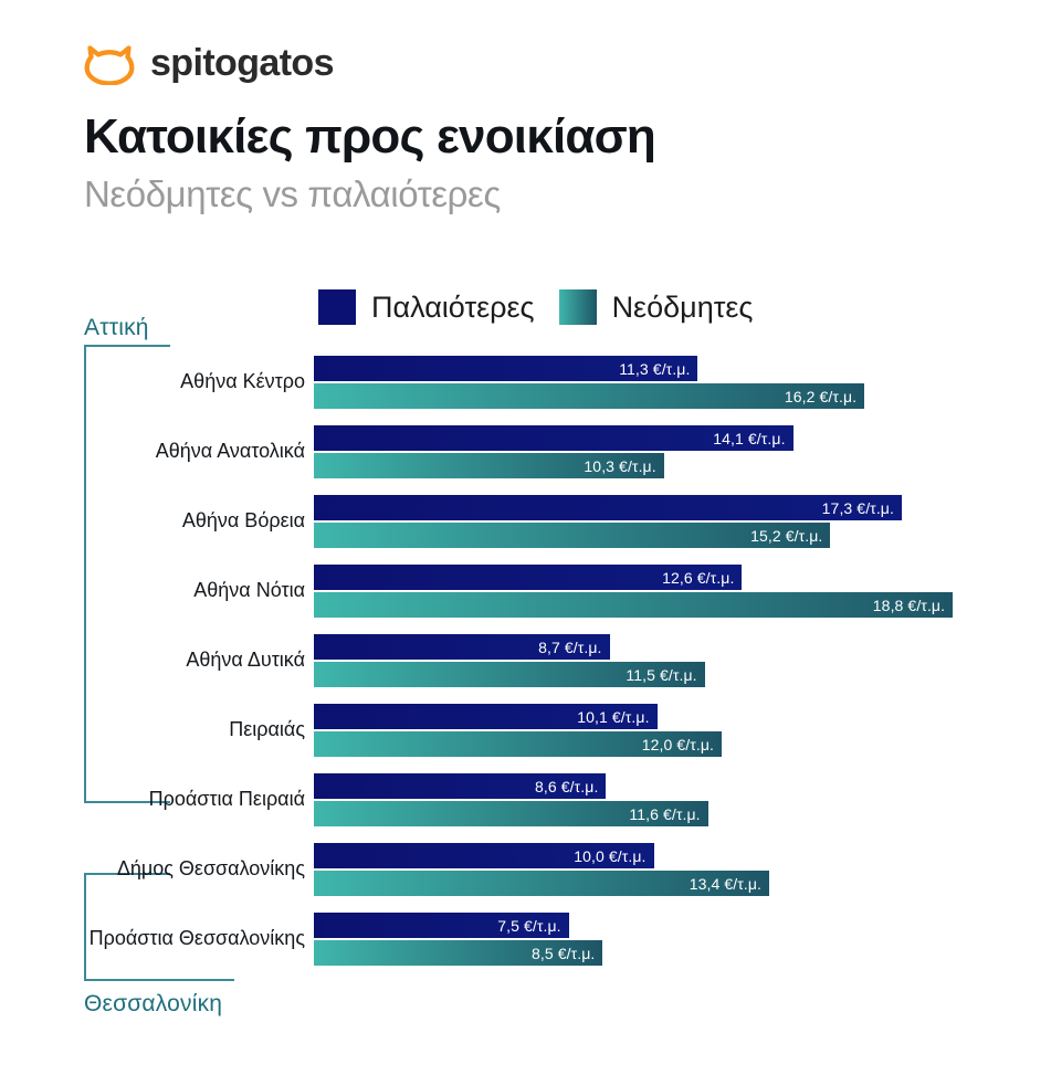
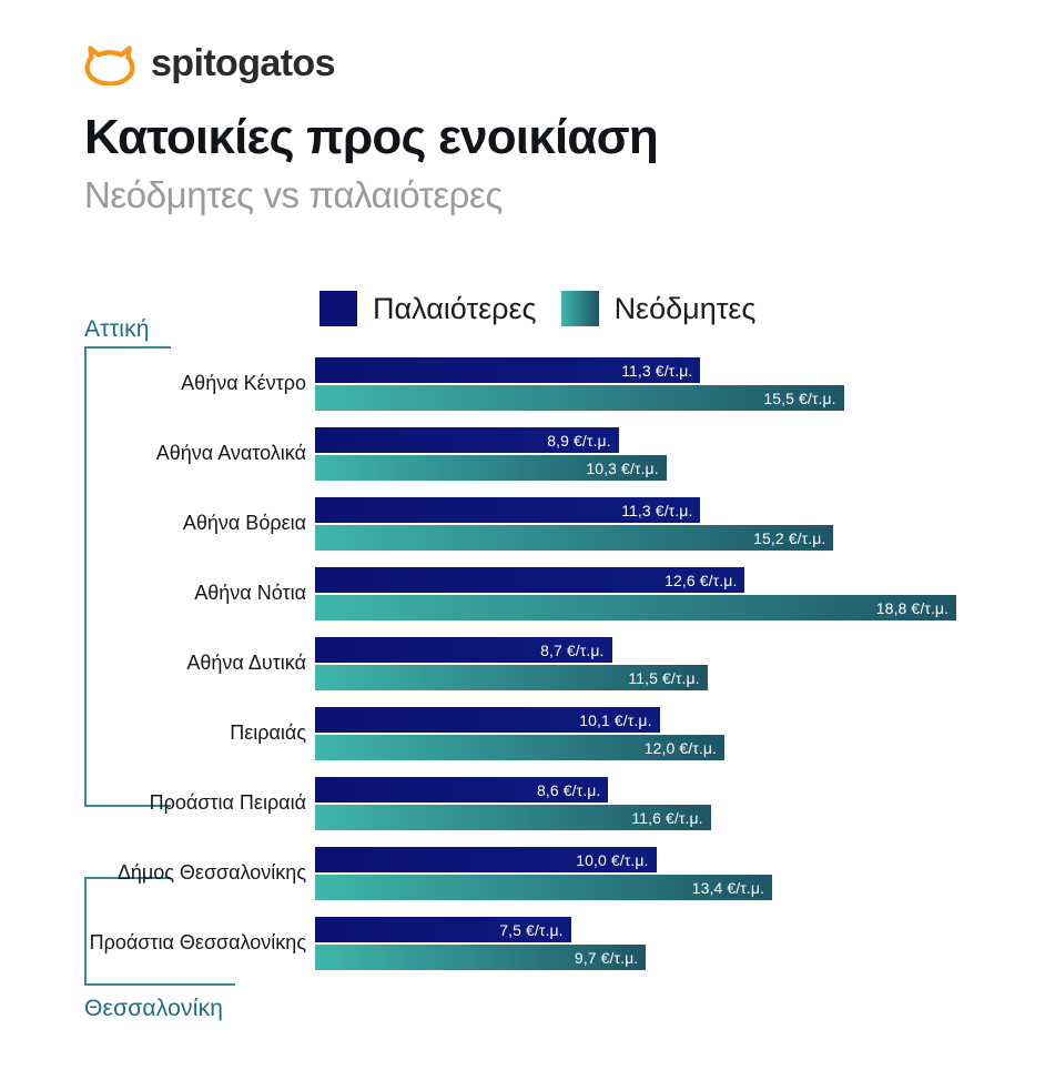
Νεόδμητες/Αθήνα Κέντρο: 16,2 -> 15,5
Παλαιότερες/Αθήνα Ανατολικά: 14,1 -> 8,9
Παλαιότερες/Αθήνα Βόρεια: 17,3 -> 11,3
Νεόδμητες/Προάστια Θεσσαλονίκης: 8,5 -> 9,7
